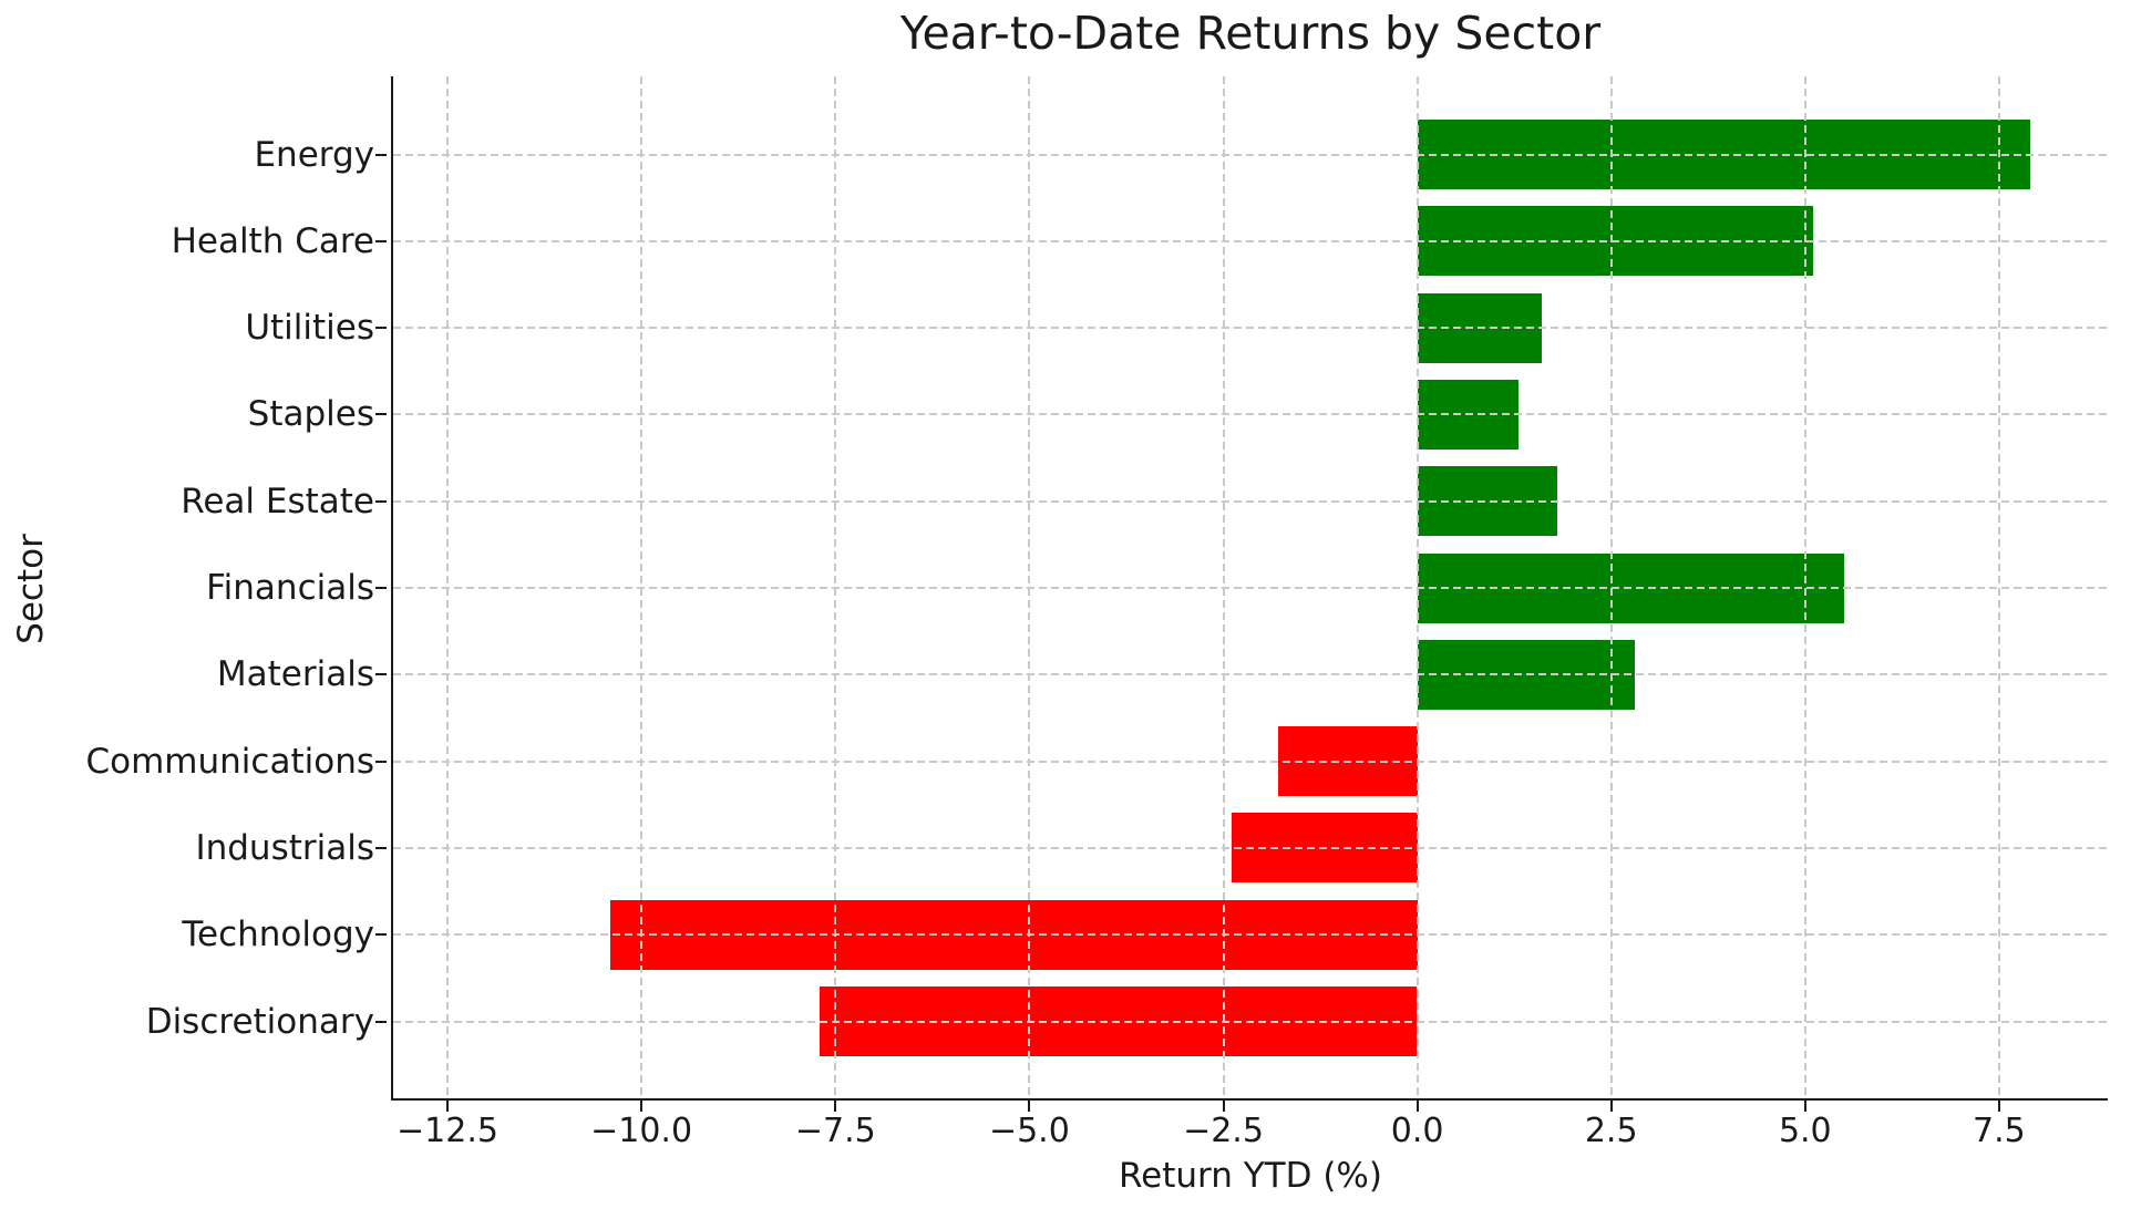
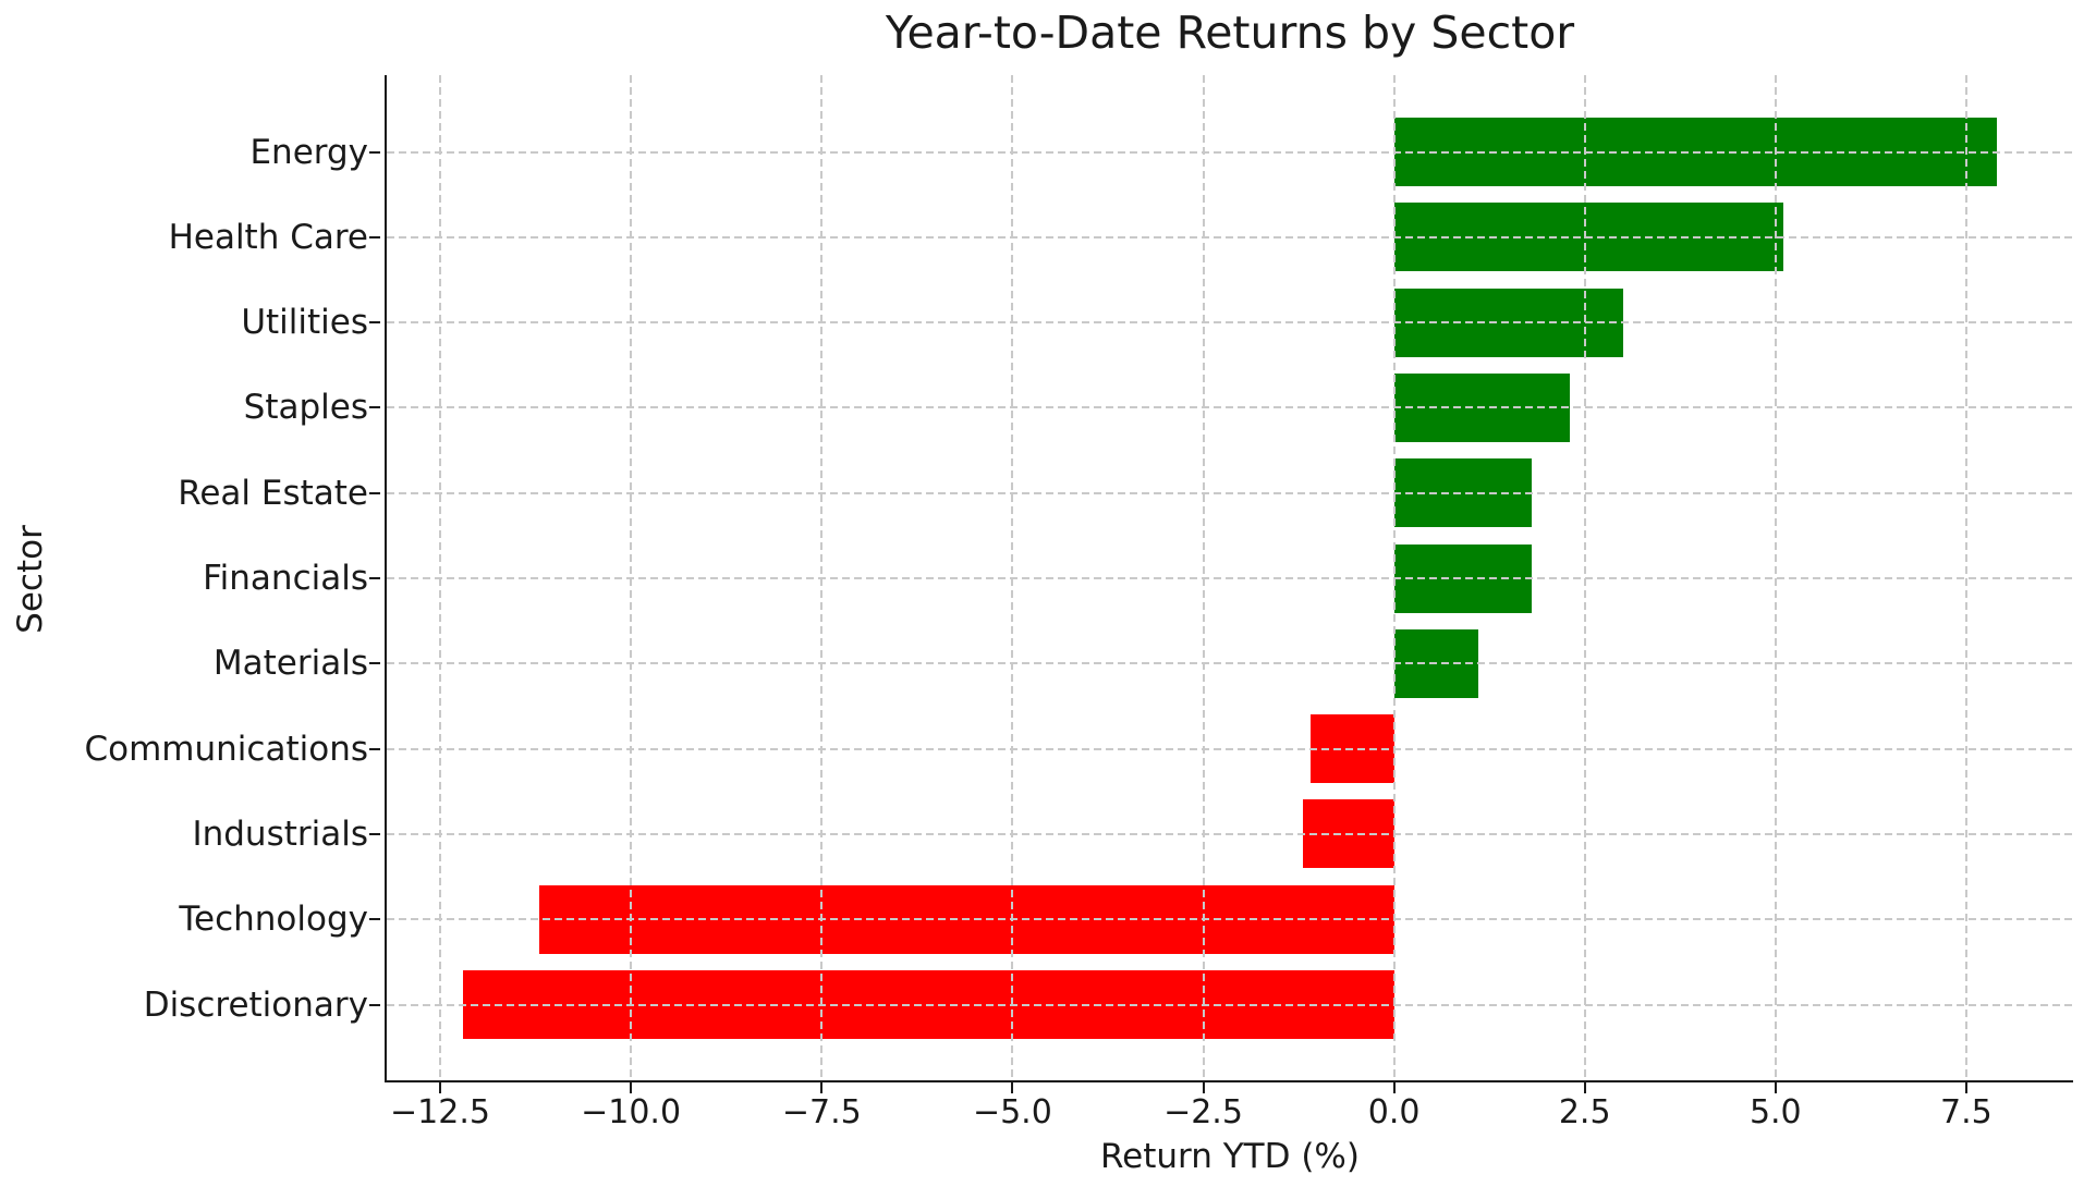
Utilities: 1.6 -> 3.0
Staples: 1.3 -> 2.3
Financials: 5.5 -> 1.8
Materials: 2.8 -> 1.1
Communications: -1.8 -> -1.1
Industrials: -2.4 -> -1.2
Technology: -10.4 -> -11.2
Discretionary: -7.7 -> -12.2
